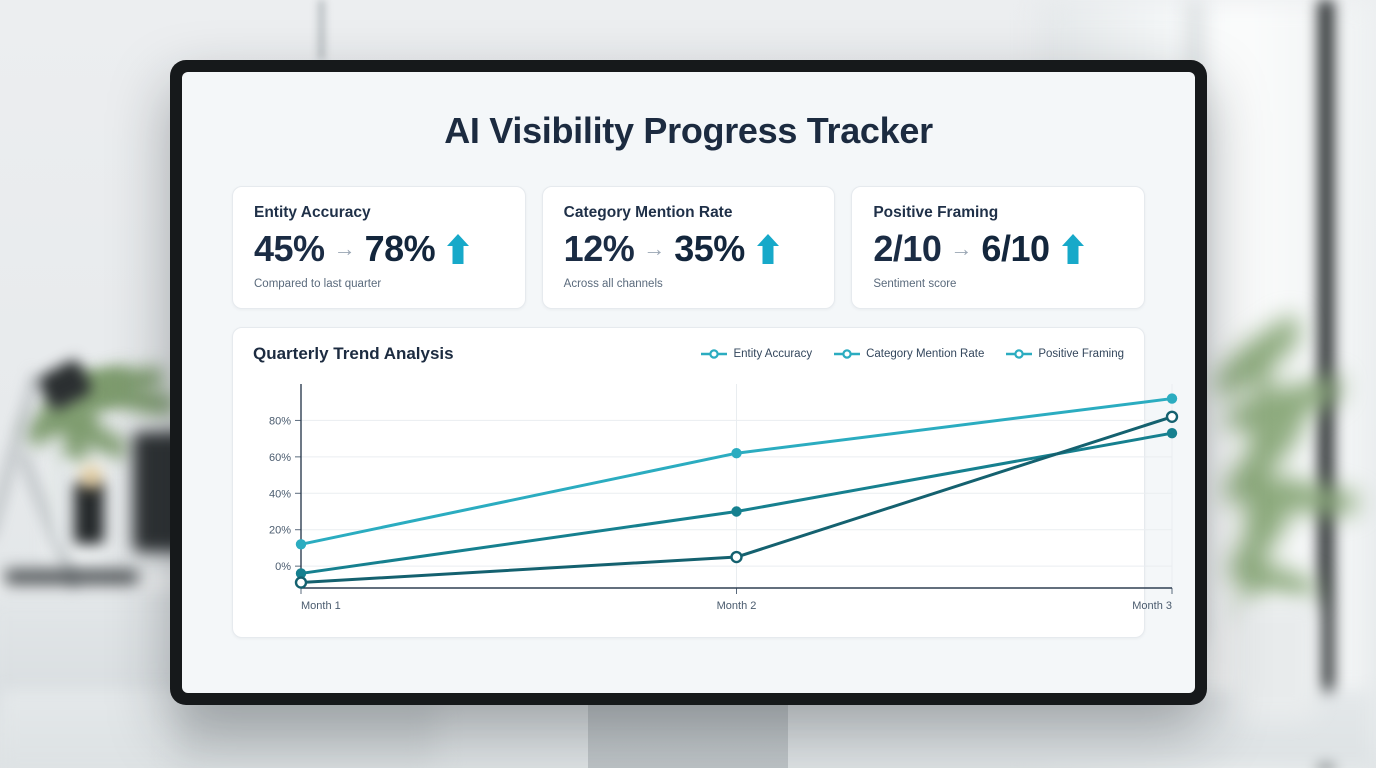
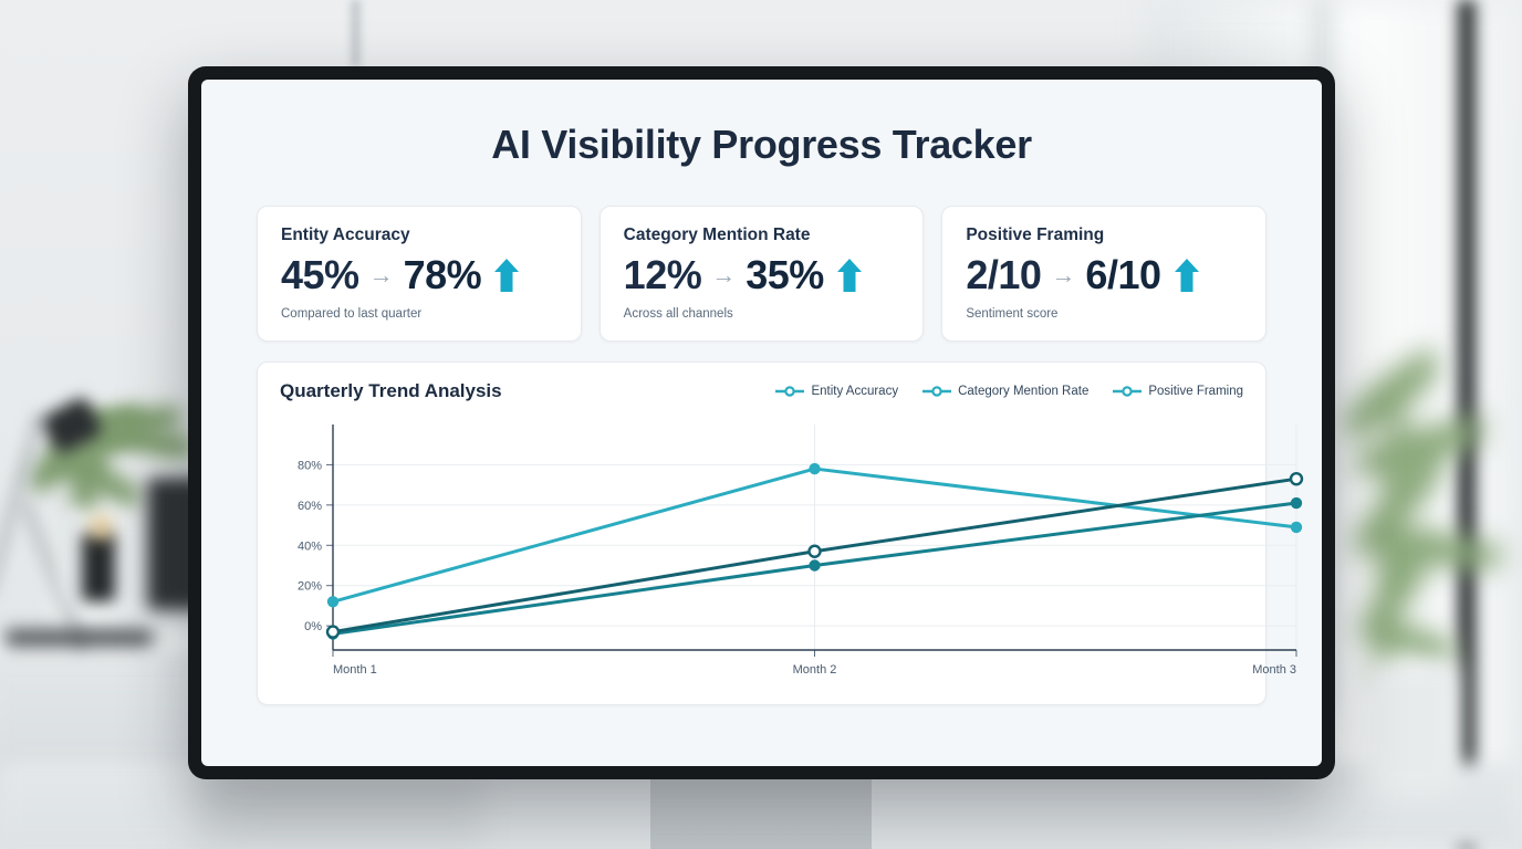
Positive Framing/Month 1: -9% -> -3%
Entity Accuracy/Month 2: 62% -> 78%
Positive Framing/Month 2: 5% -> 37%
Entity Accuracy/Month 3: 92% -> 49%
Category Mention Rate/Month 3: 73% -> 61%
Positive Framing/Month 3: 82% -> 73%
